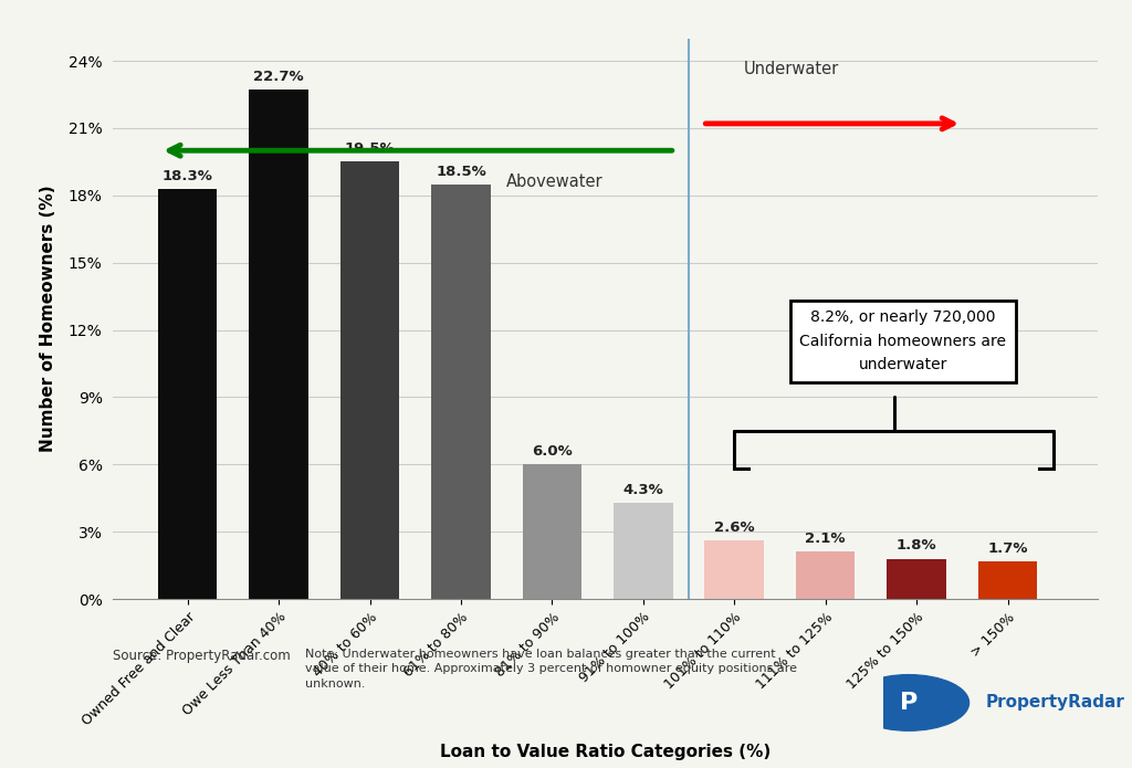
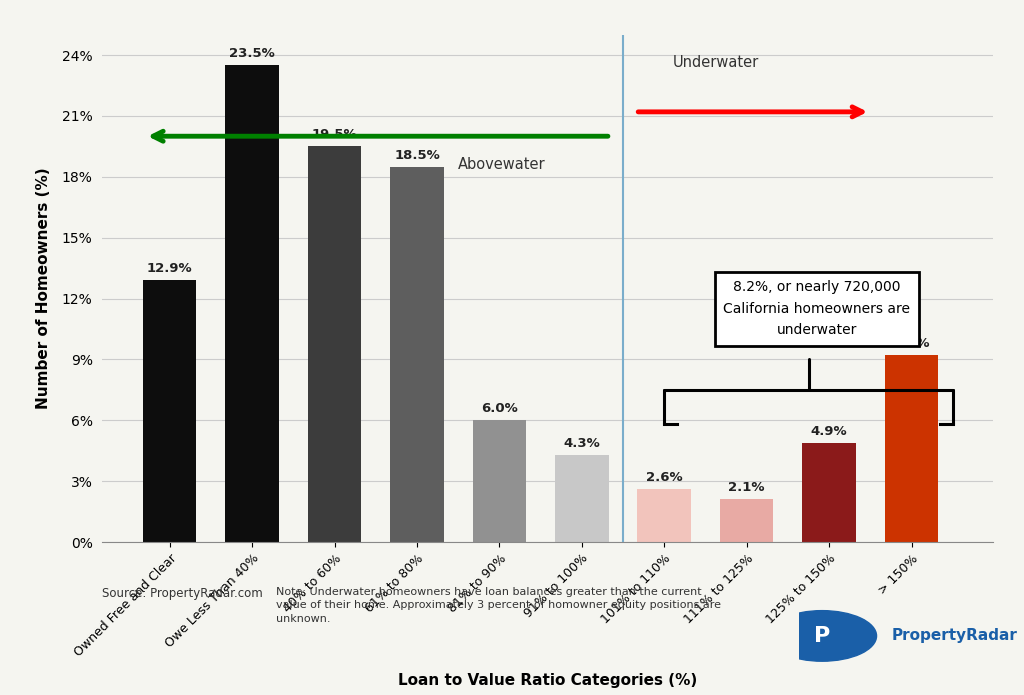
Owned Free and Clear: 18.3% -> 12.9%
Owe Less Than 40%: 22.7% -> 23.5%
125% to 150%: 1.8% -> 4.9%
> 150%: 1.7% -> 9.2%
